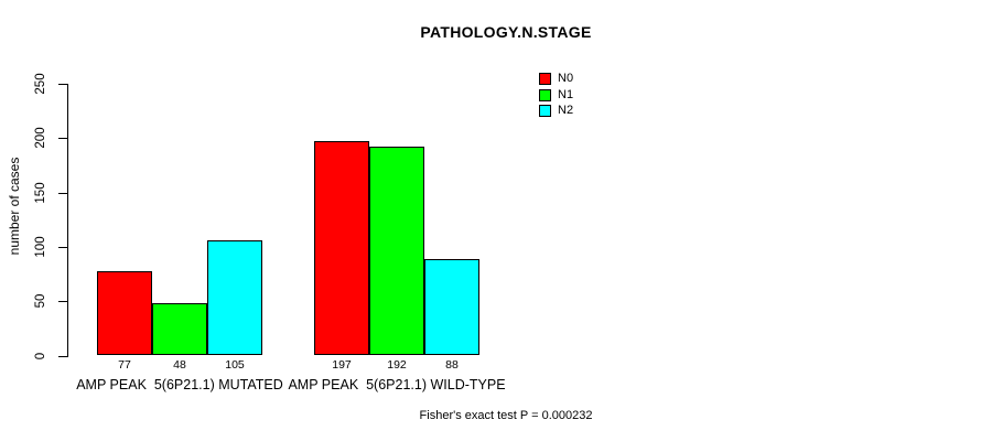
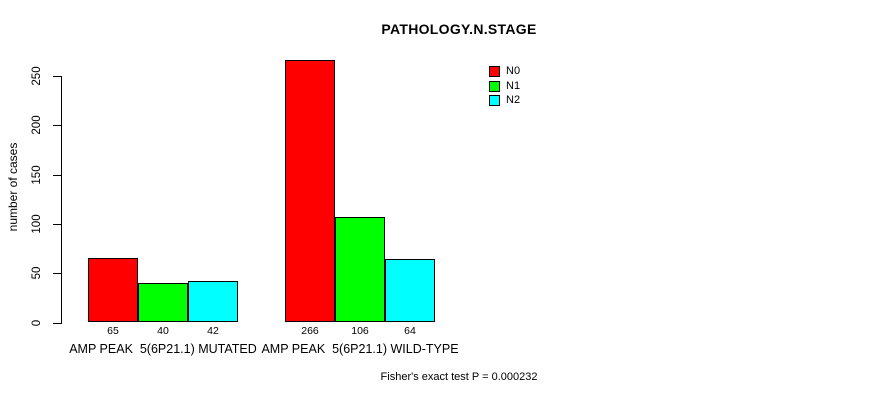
N0/AMP PEAK 5(6P21.1) MUTATED: 77 -> 65
N1/AMP PEAK 5(6P21.1) MUTATED: 48 -> 40
N2/AMP PEAK 5(6P21.1) MUTATED: 105 -> 42
N0/AMP PEAK 5(6P21.1) WILD-TYPE: 197 -> 266
N1/AMP PEAK 5(6P21.1) WILD-TYPE: 192 -> 106
N2/AMP PEAK 5(6P21.1) WILD-TYPE: 88 -> 64
